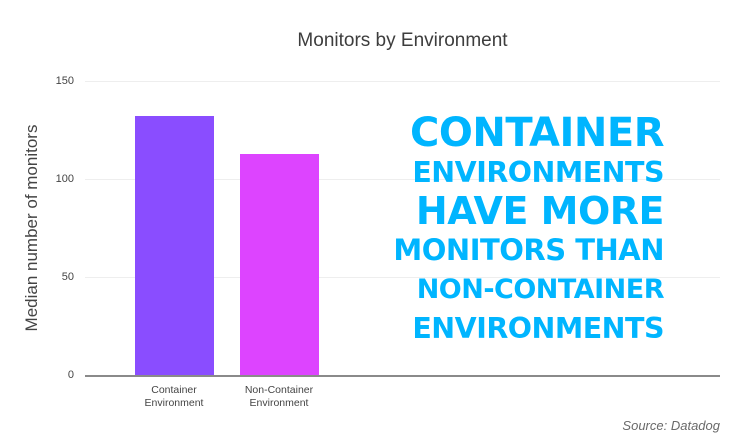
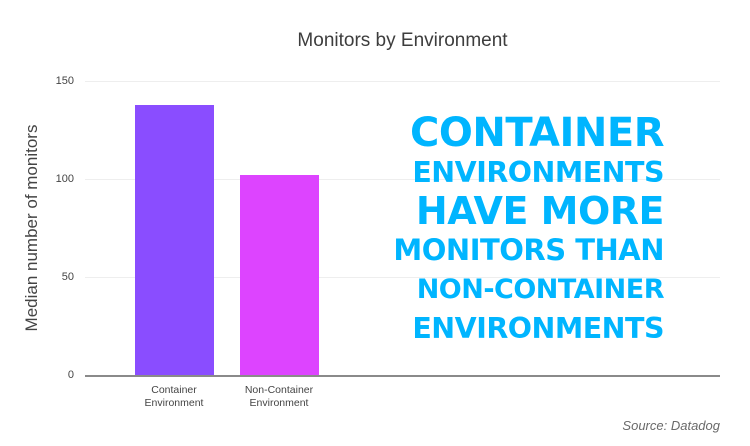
Container Environment: 132 -> 138
Non-Container Environment: 113 -> 102
